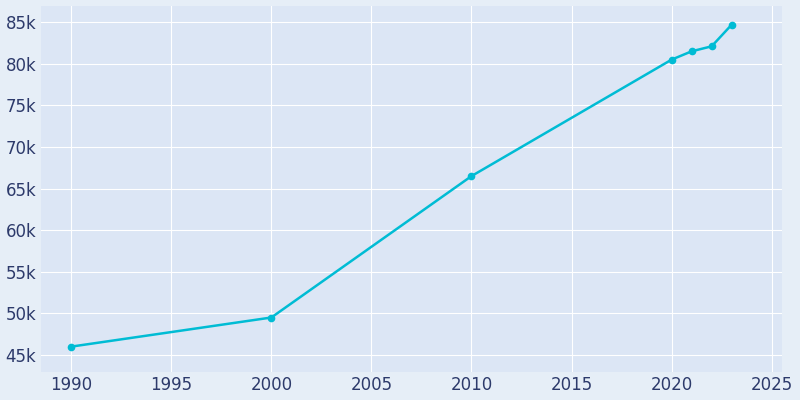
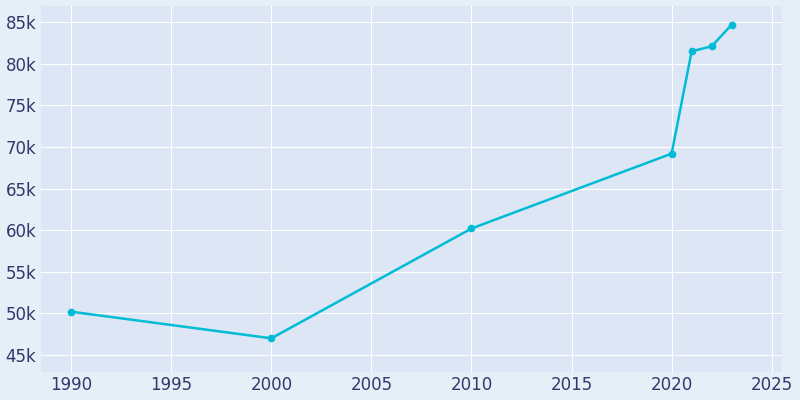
1990: 46.0k -> 50.2k
2000: 49.5k -> 47.0k
2010: 66.5k -> 60.2k
2020: 80.5k -> 69.2k
